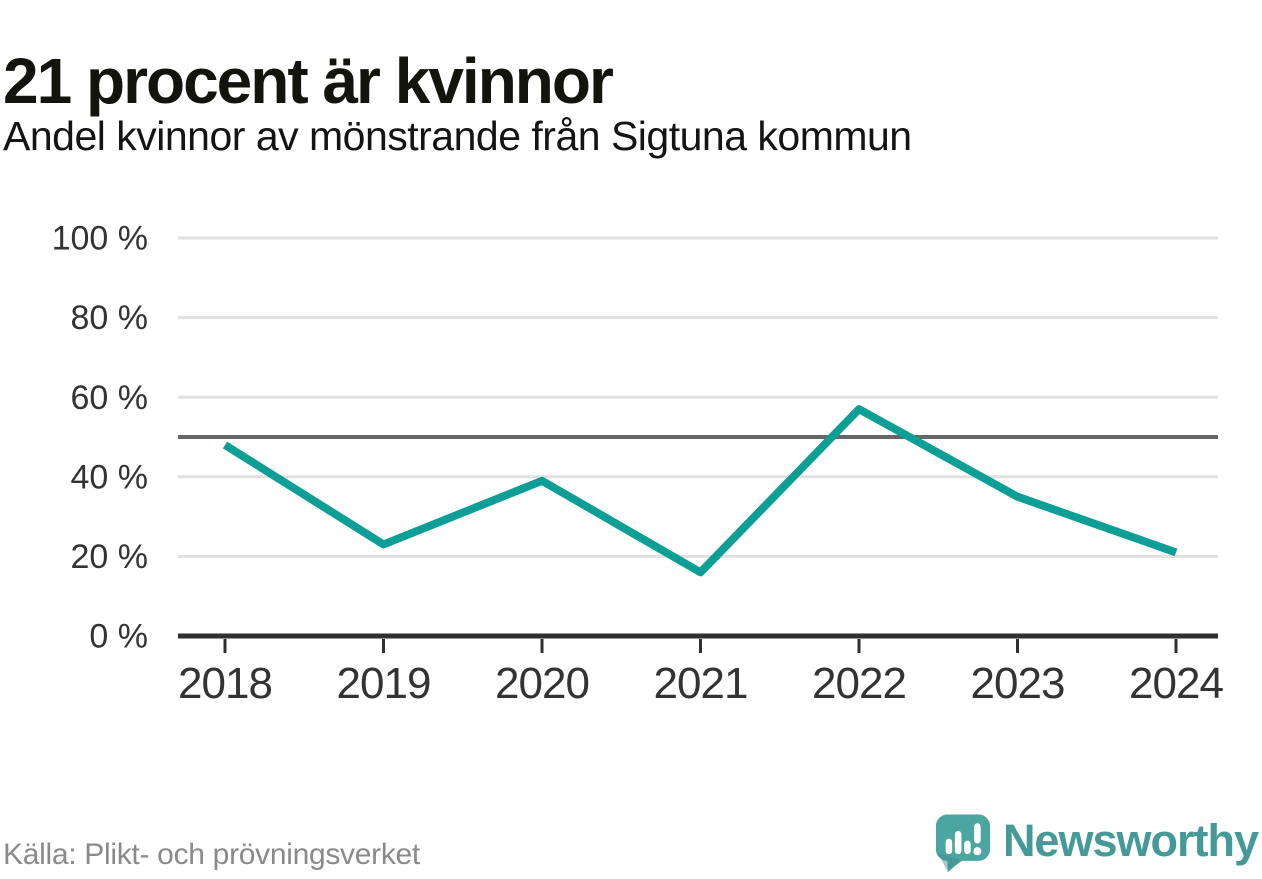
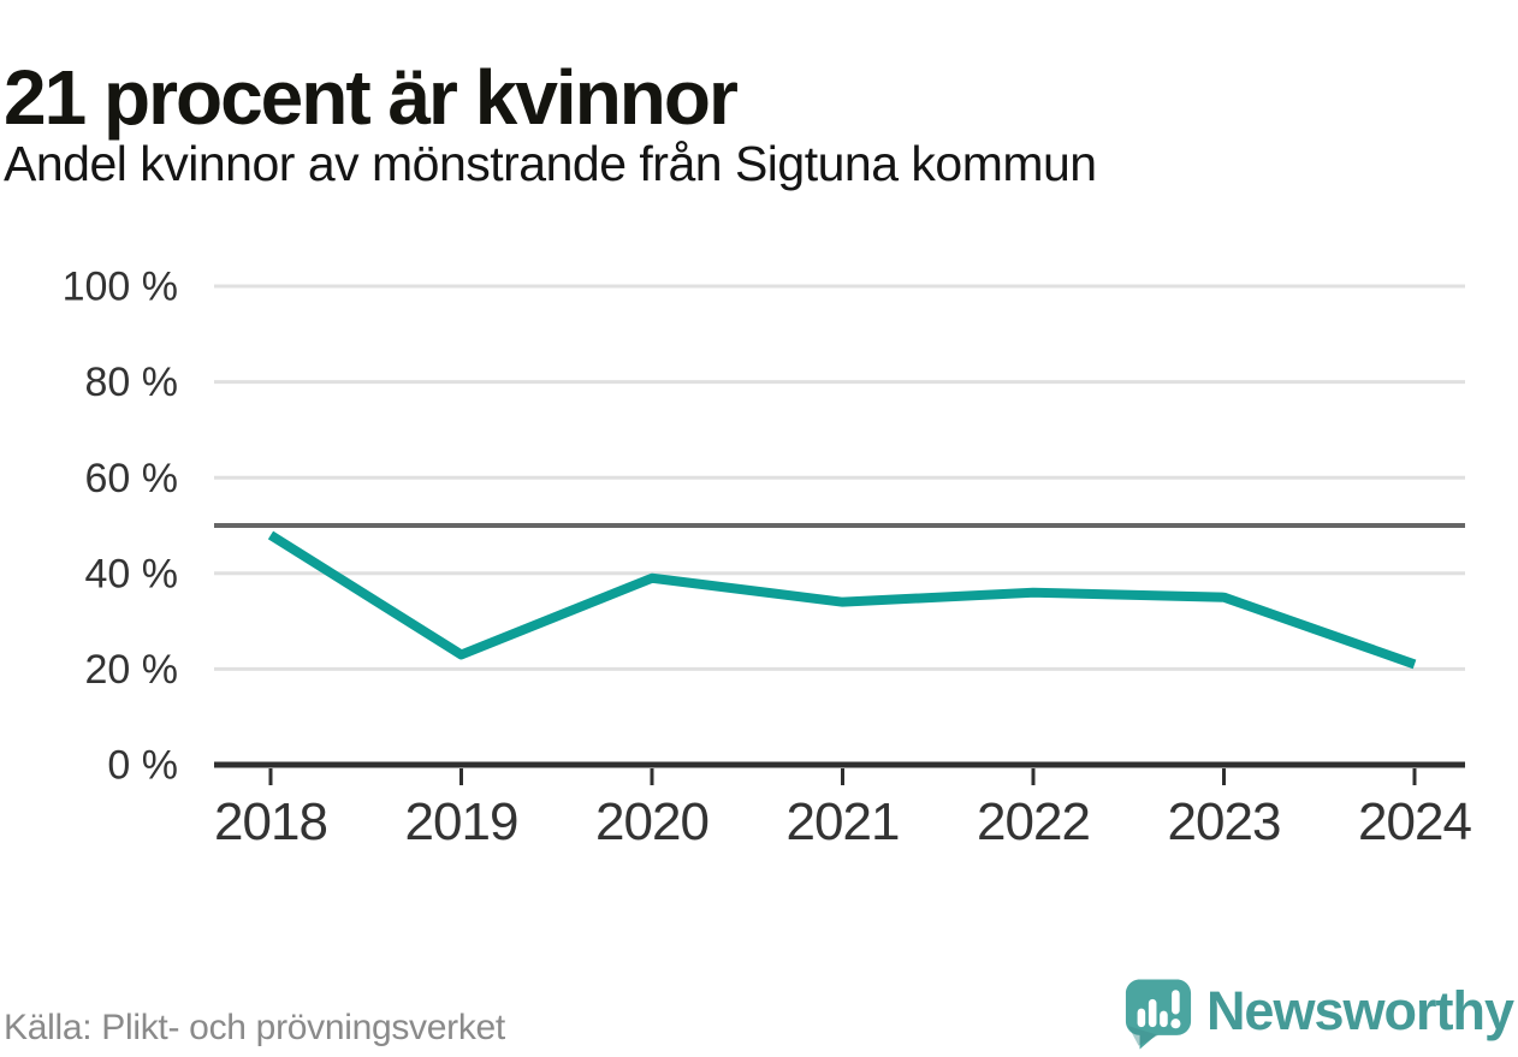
2021: 16% -> 34%
2022: 57% -> 36%
